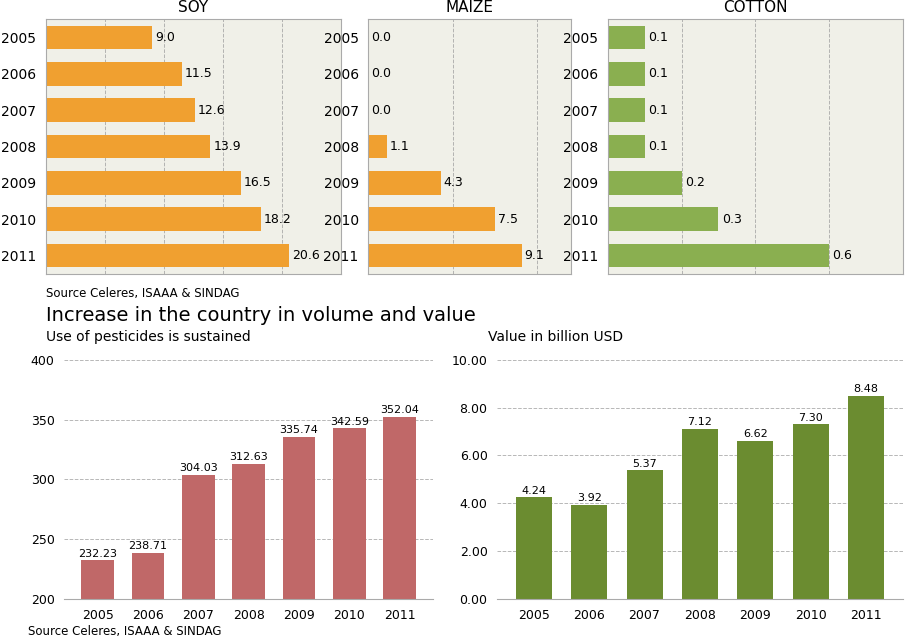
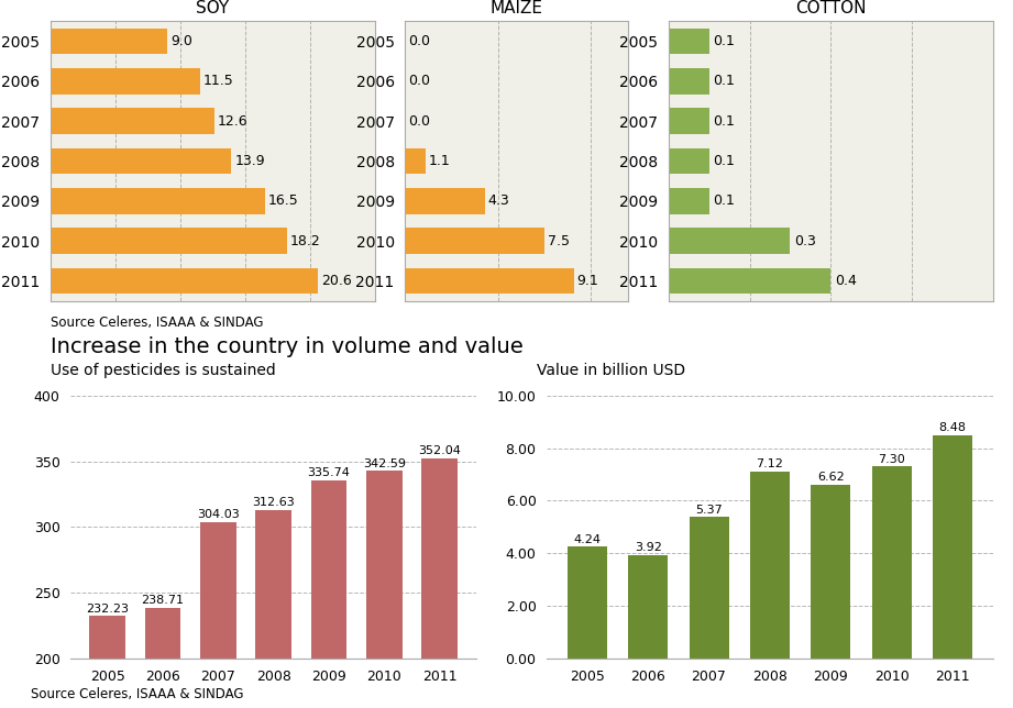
COTTON/2009: 0.2 -> 0.1
COTTON/2011: 0.6 -> 0.4
